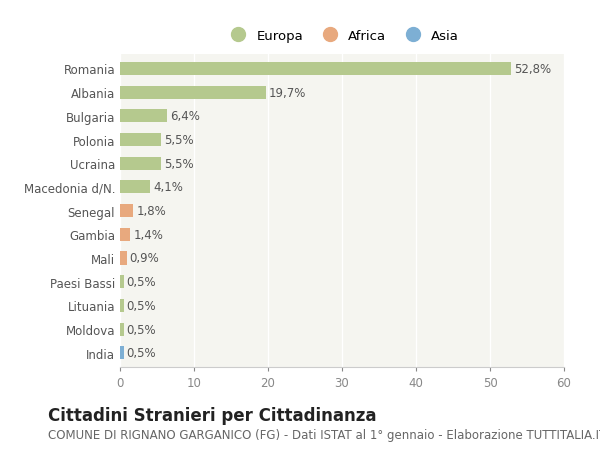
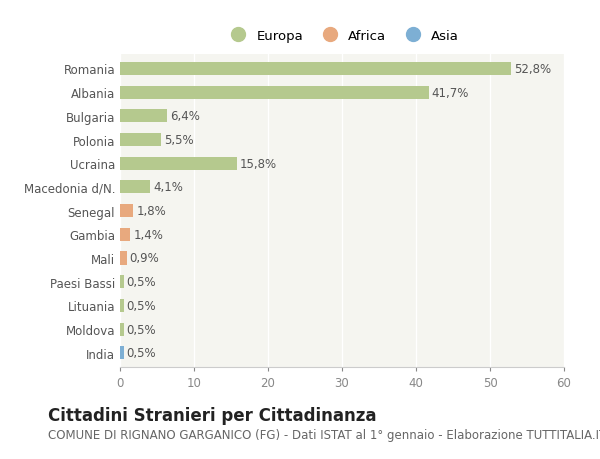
Albania: 19,7% -> 41,7%
Ucraina: 5,5% -> 15,8%
